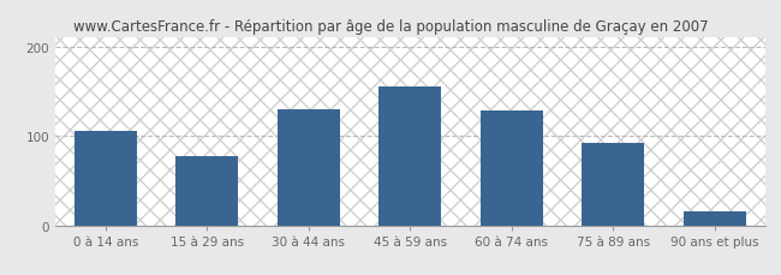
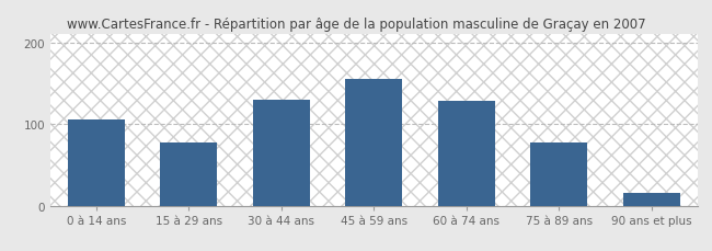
75 à 89 ans: 92 -> 78
